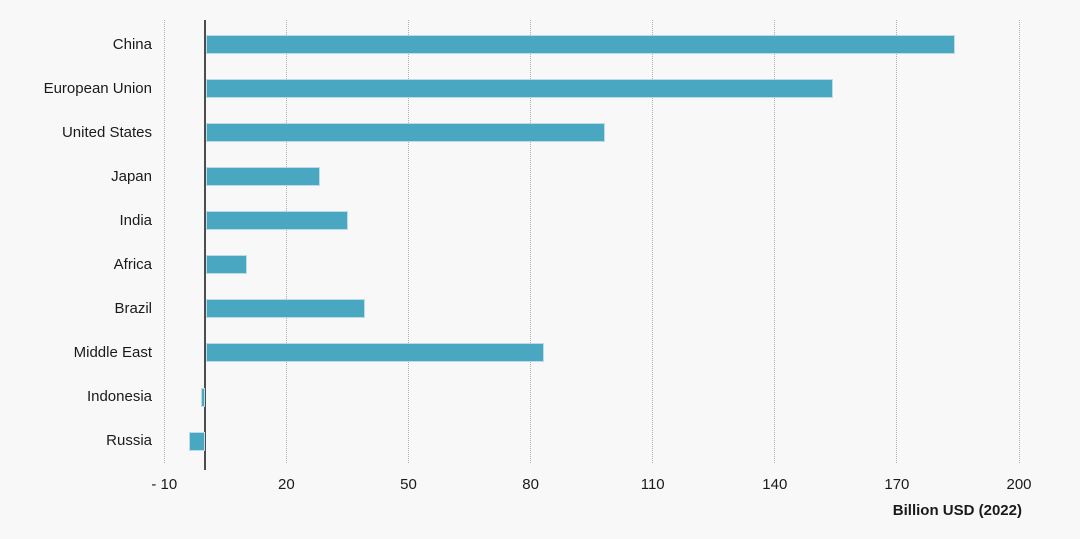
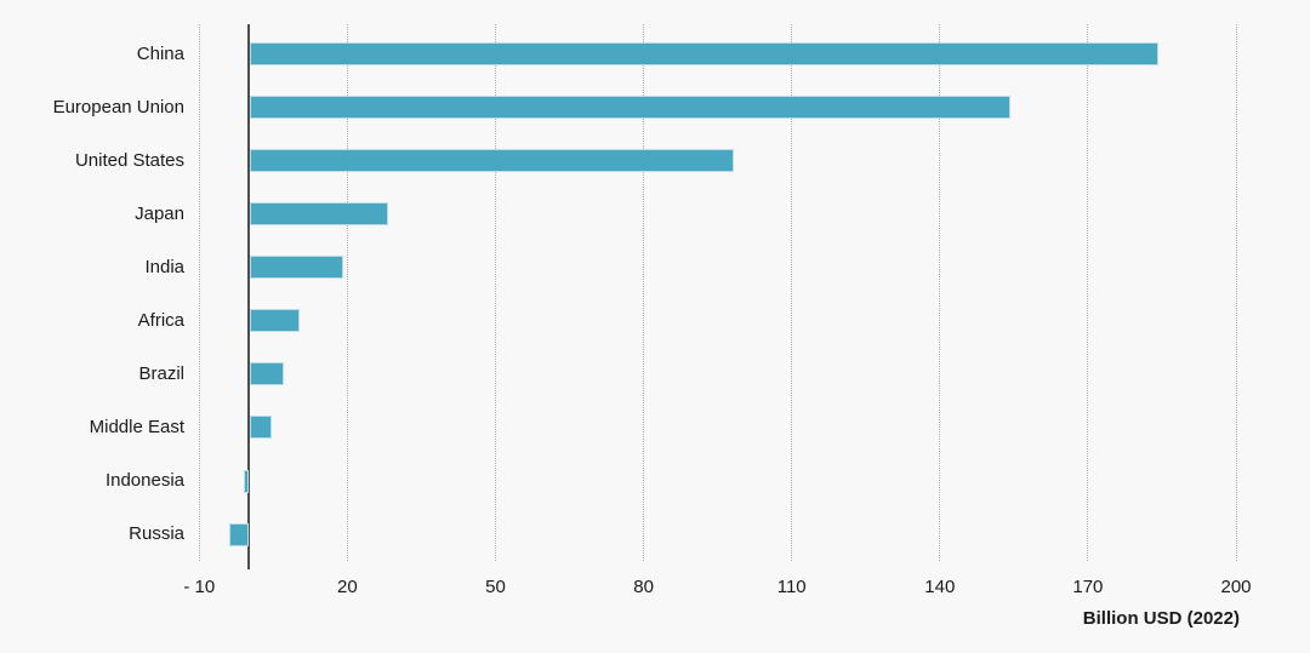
India: 35 -> 19
Brazil: 39 -> 7
Middle East: 83 -> 4
